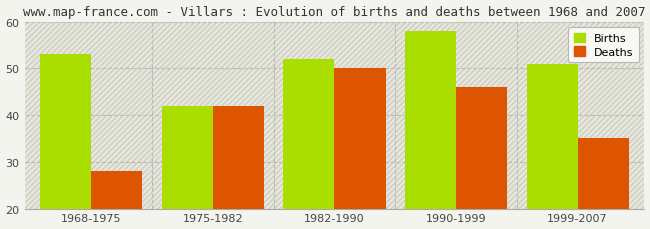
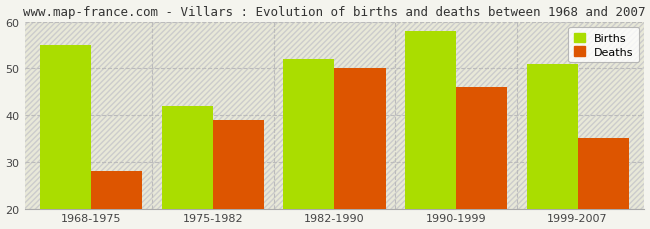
Births/1968-1975: 53 -> 55
Deaths/1975-1982: 42 -> 39
